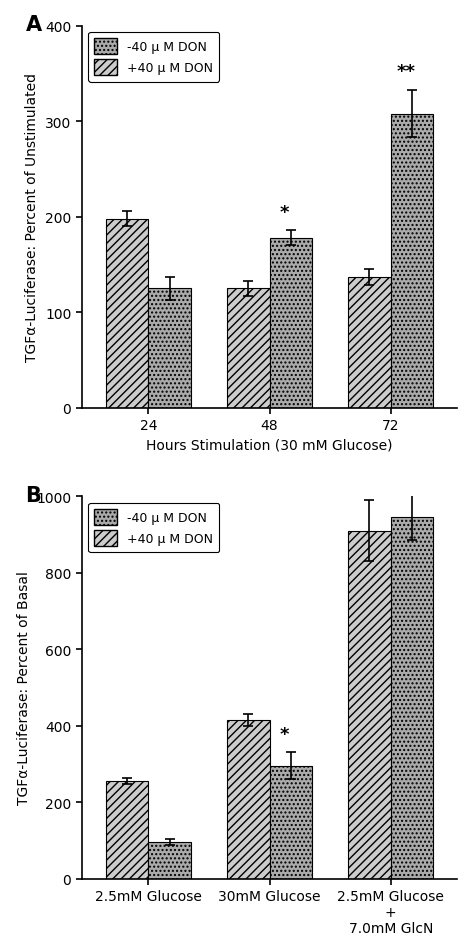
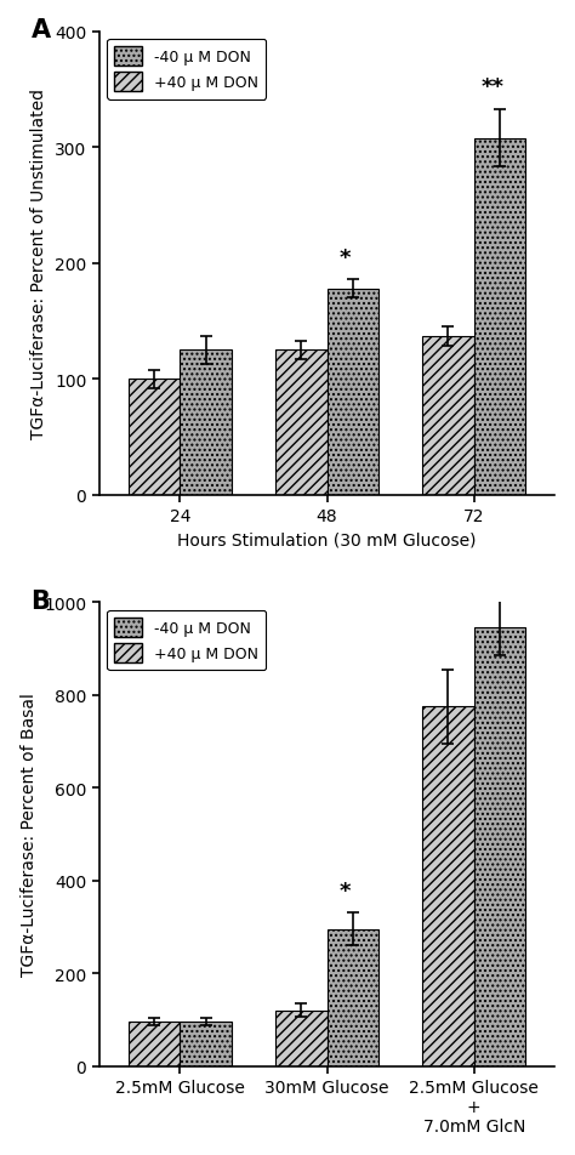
+40 μ M DON/24: 198 -> 100
+40 μ M DON/2.5mM Glucose: 255 -> 95
+40 μ M DON/30mM Glucose: 415 -> 120
+40 μ M DON/2.5mM Glucose + 7.0mM GlcN: 910 -> 775
